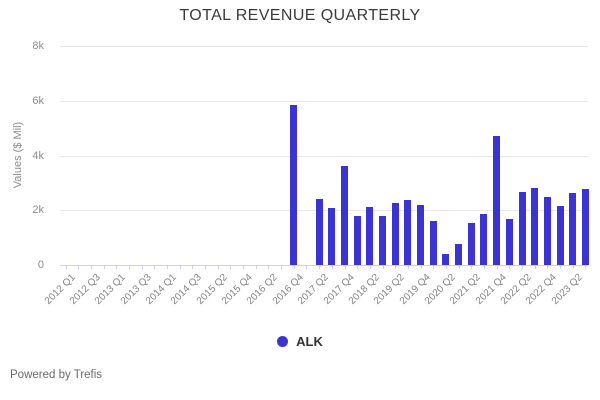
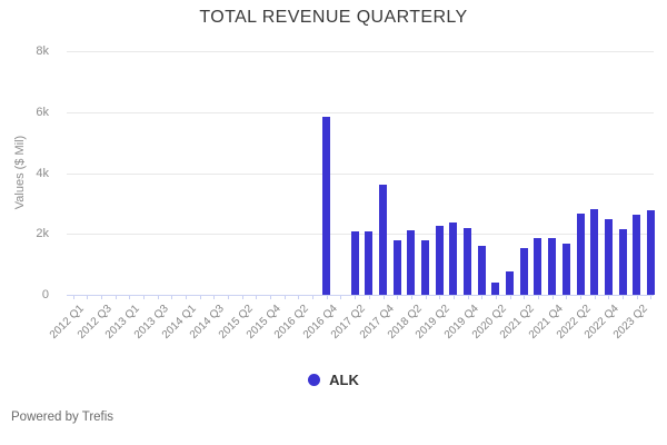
2017 Q2: 2.4k -> 2.1k
2021 Q4: 4.7k -> 1.8k
